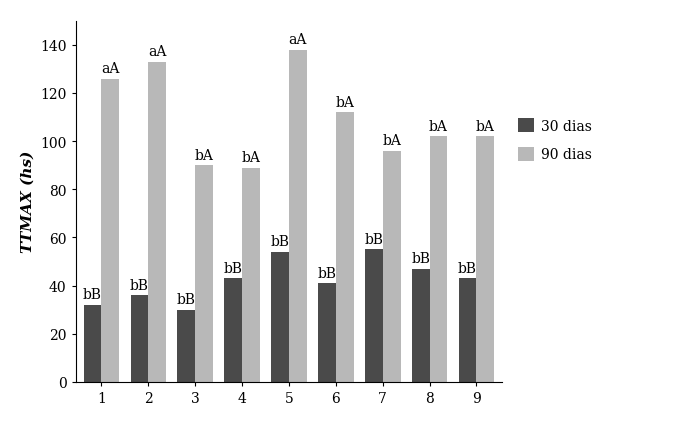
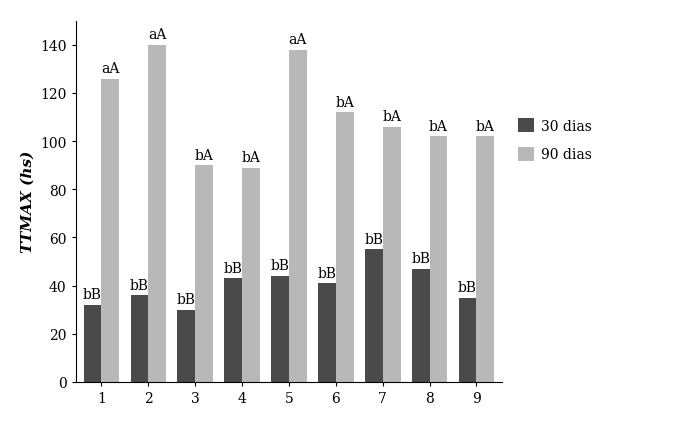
90 dias/2: 133 -> 140
30 dias/5: 54 -> 44
90 dias/7: 96 -> 106
30 dias/9: 43 -> 35
